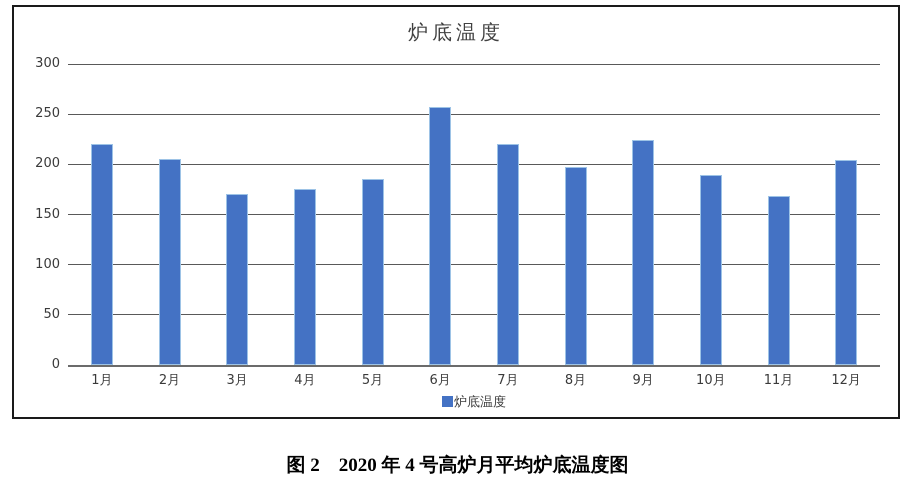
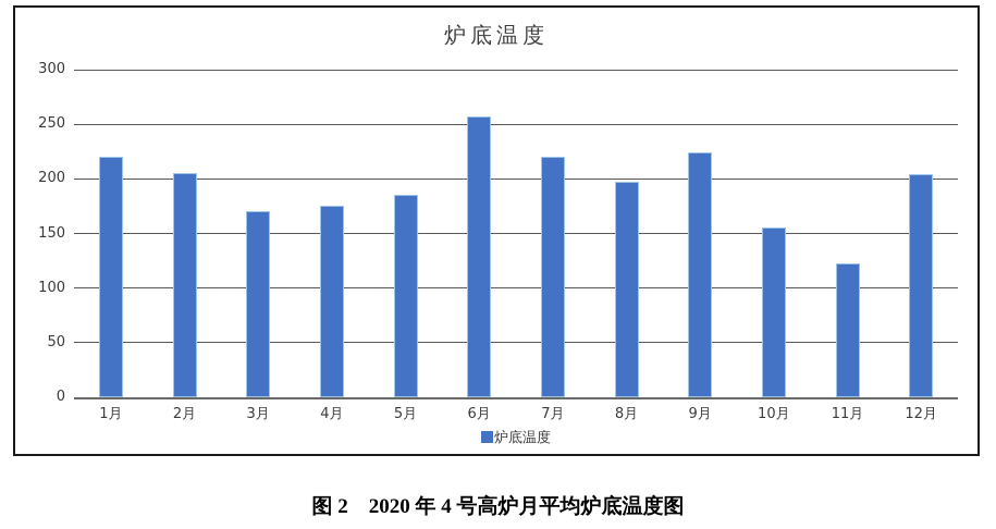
10月: 189 -> 155
11月: 168 -> 123
